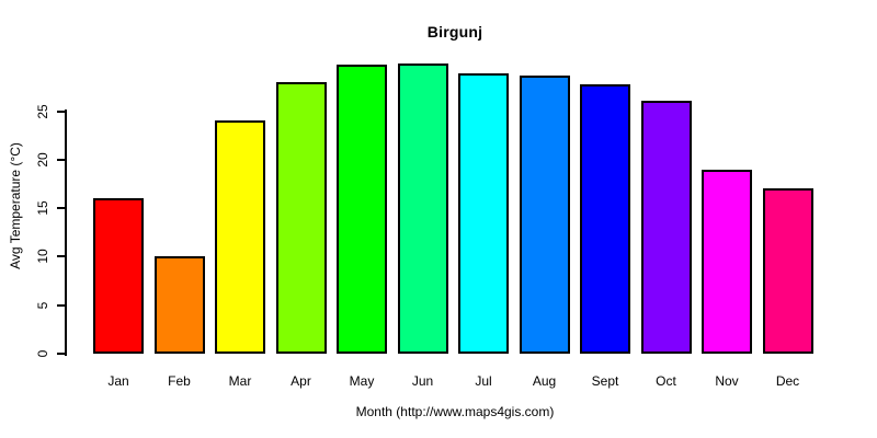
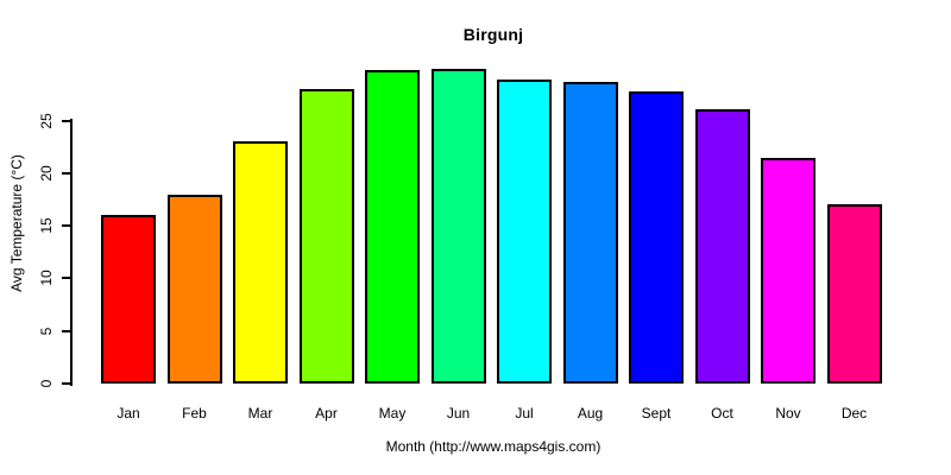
Feb: 10 -> 18
Mar: 24 -> 23
Nov: 19 -> 21
